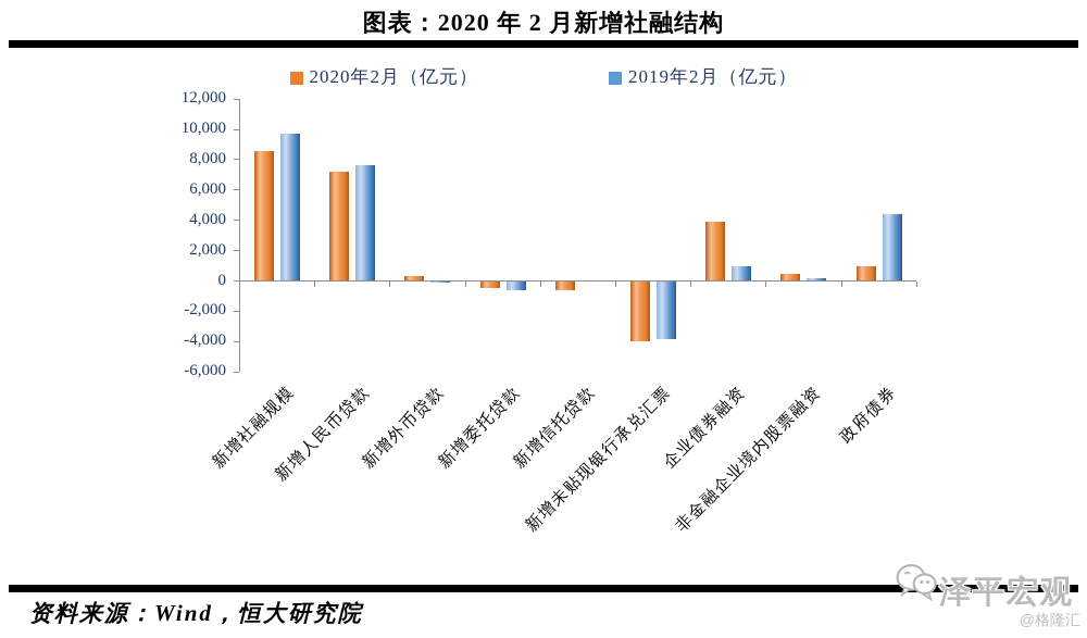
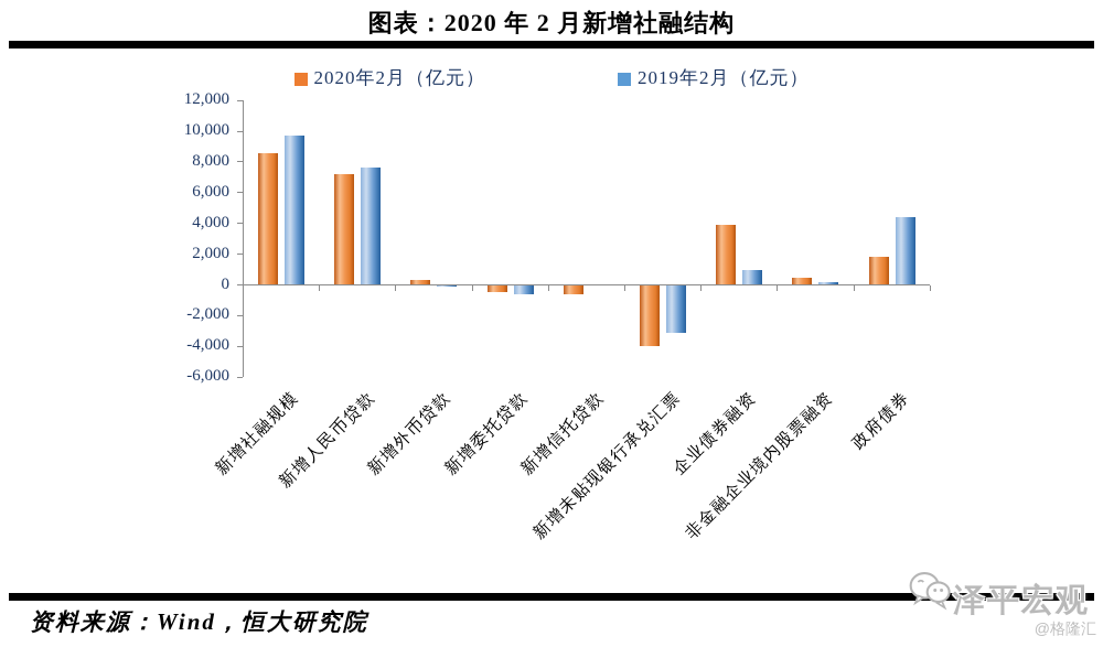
2019年2月（亿元）/新增未贴现银行承兑汇票: -3800 -> -3100
2020年2月（亿元）/政府债券: 1000 -> 1800
